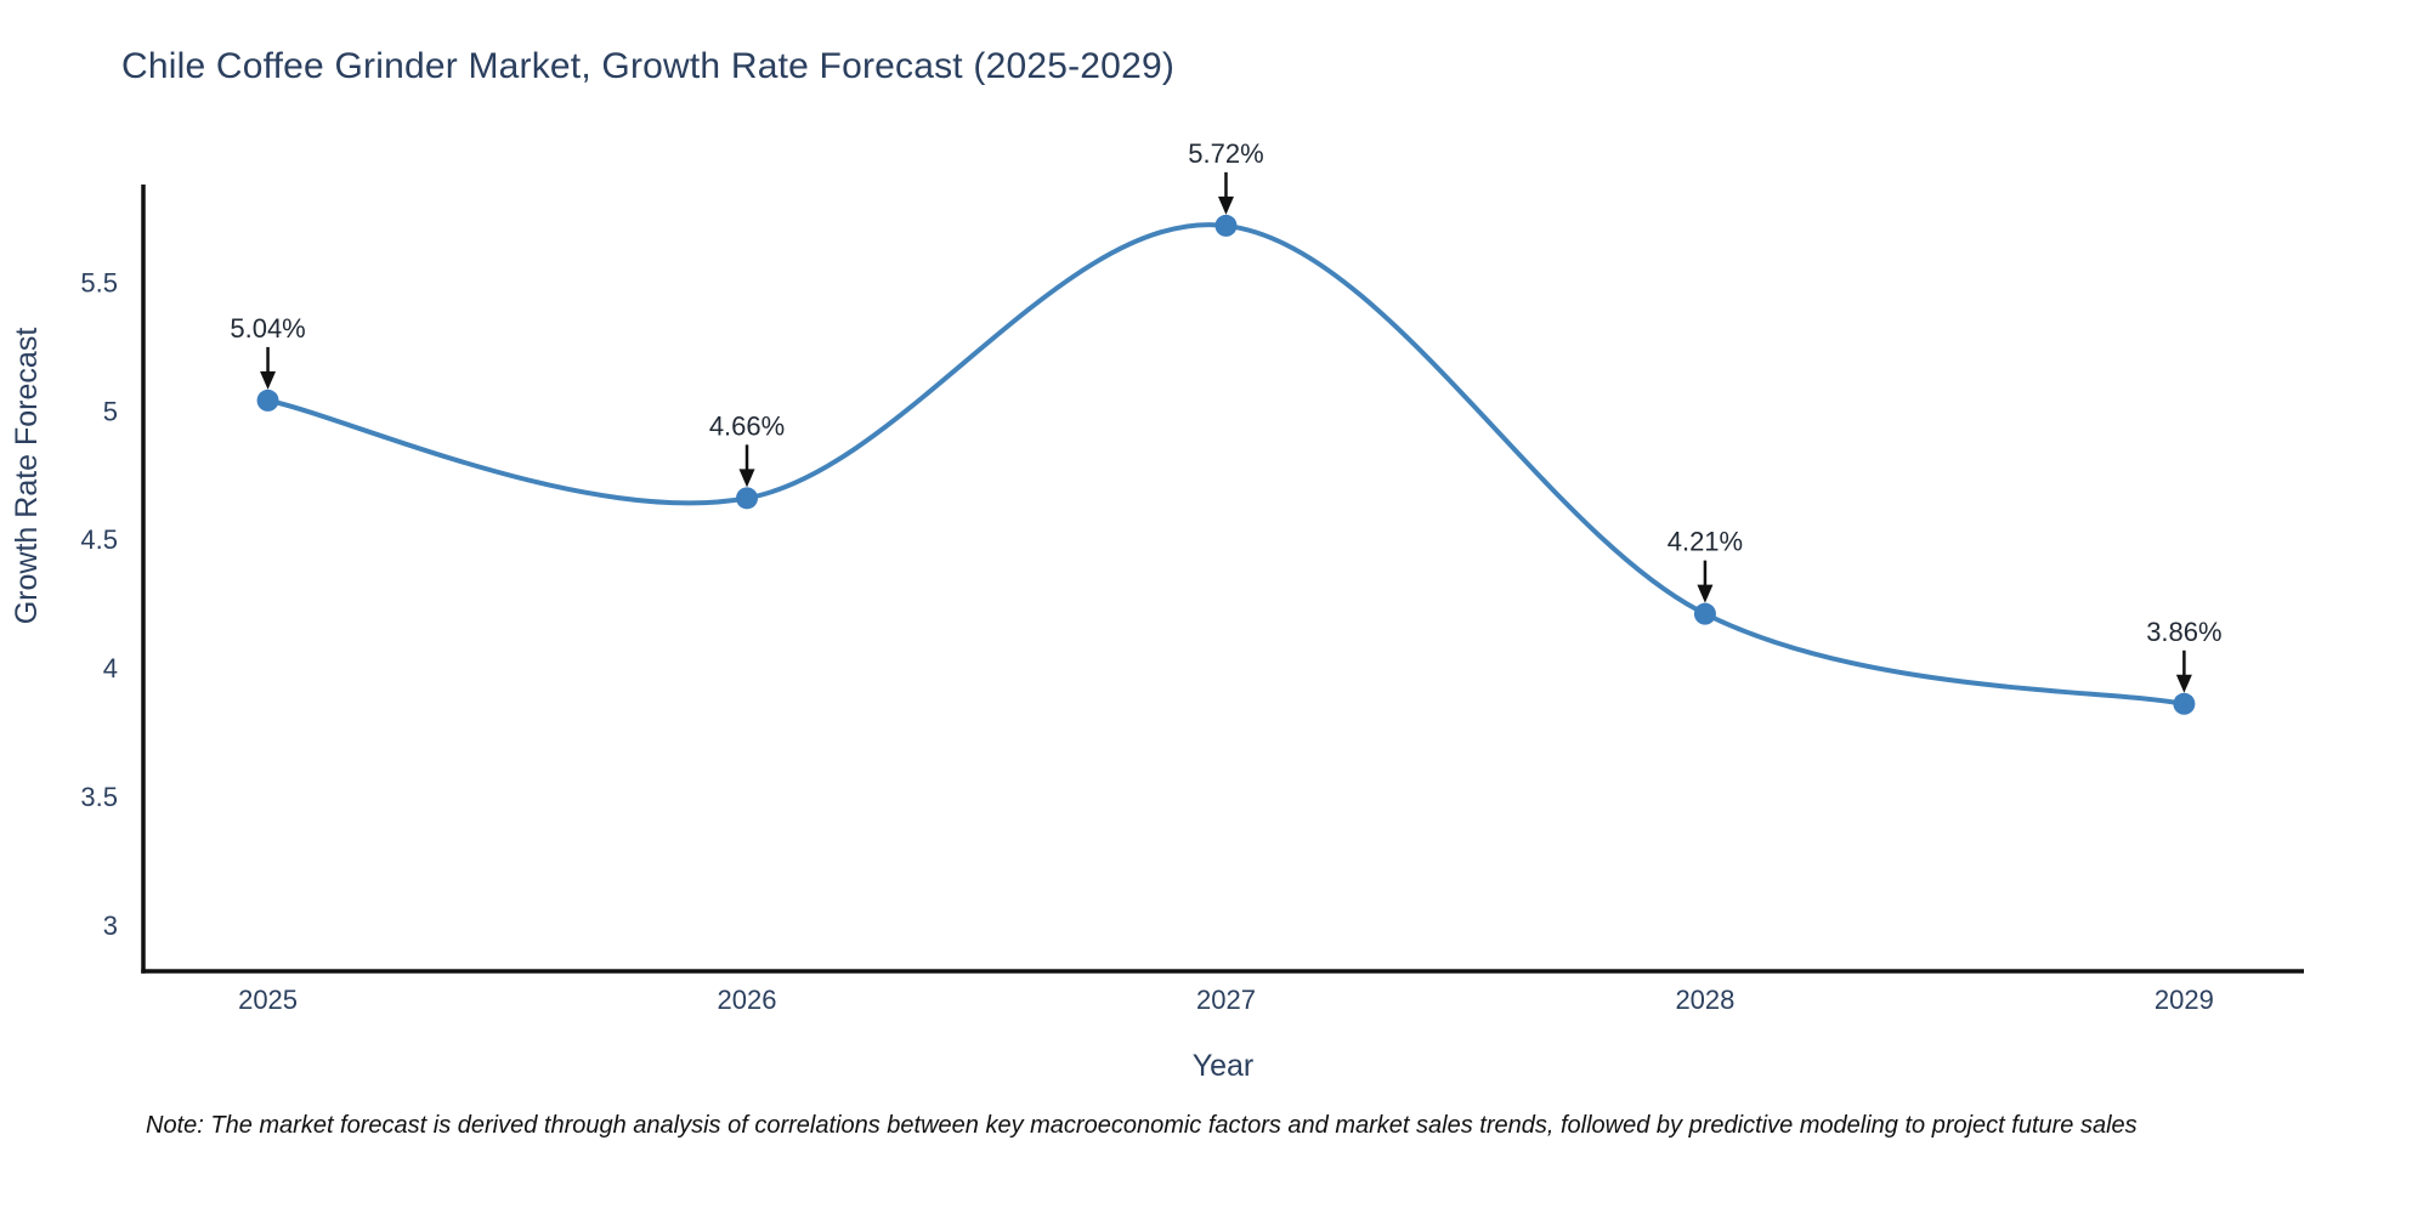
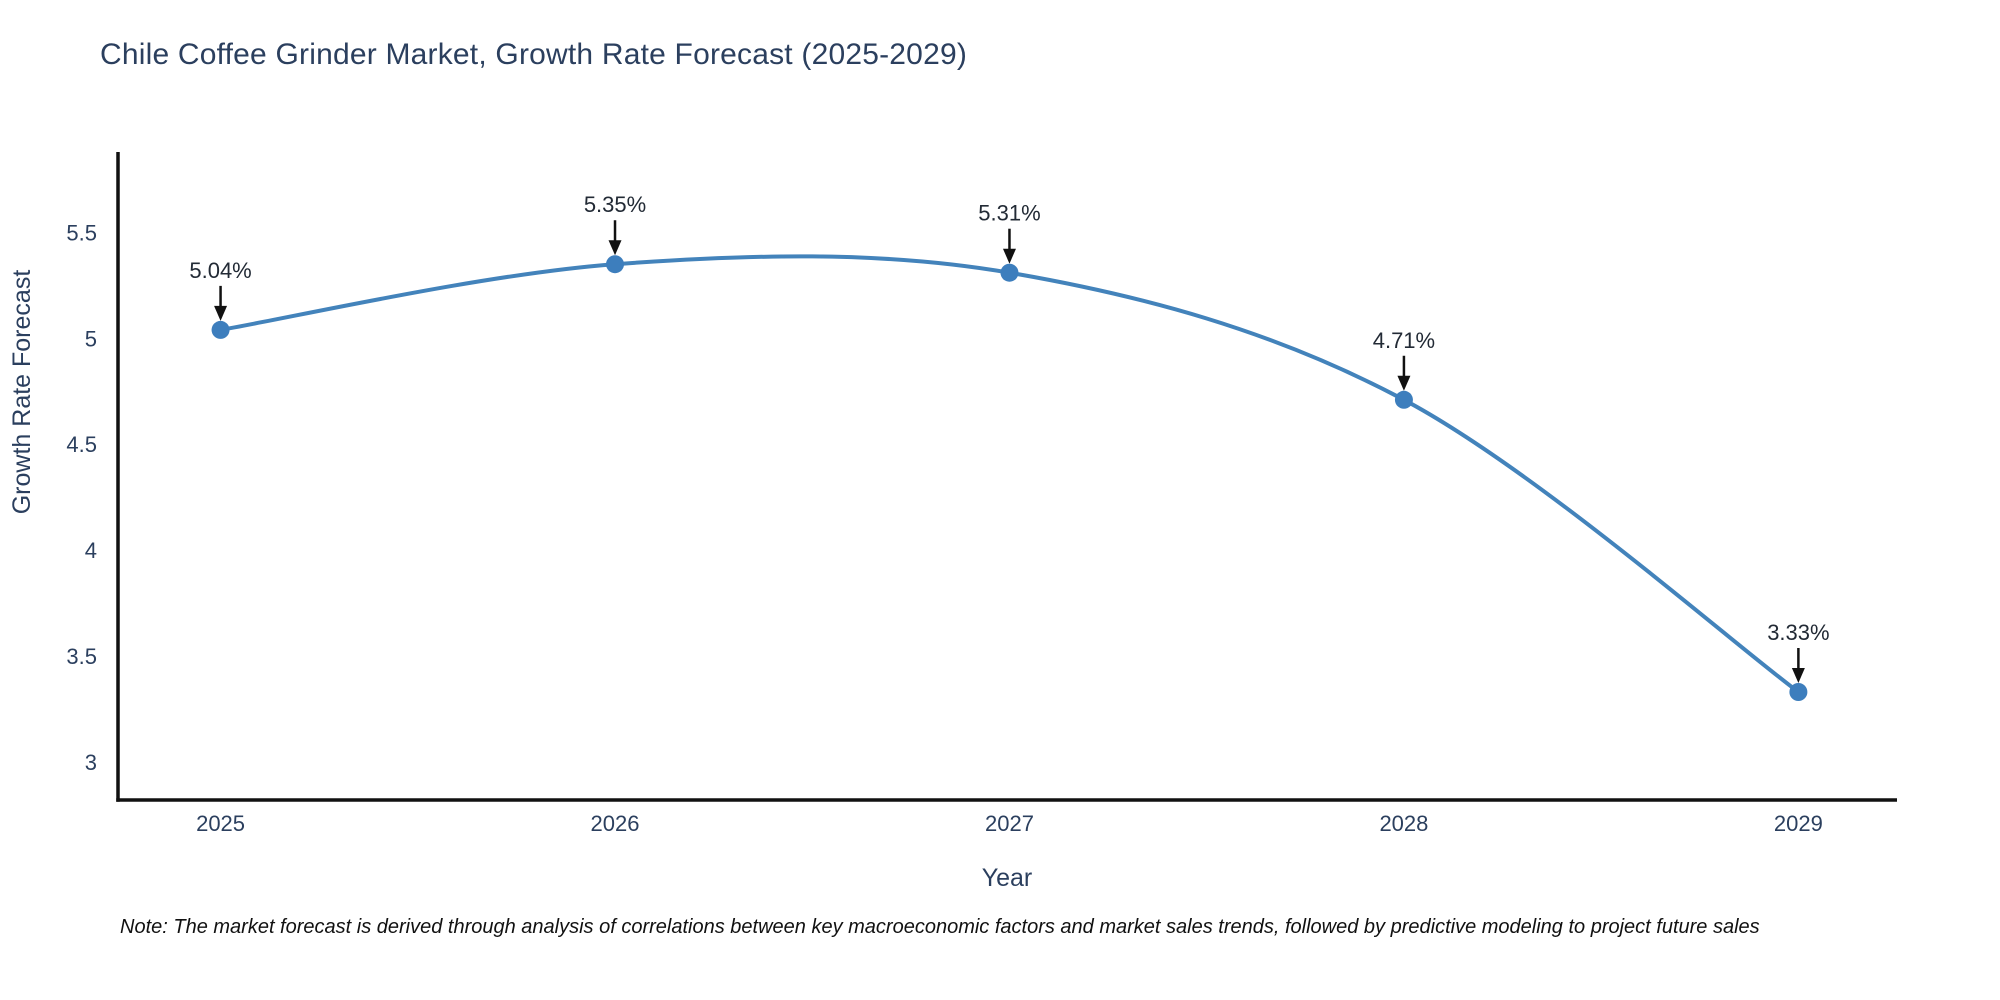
2026: 4.66% -> 5.35%
2027: 5.72% -> 5.31%
2028: 4.21% -> 4.71%
2029: 3.86% -> 3.33%
